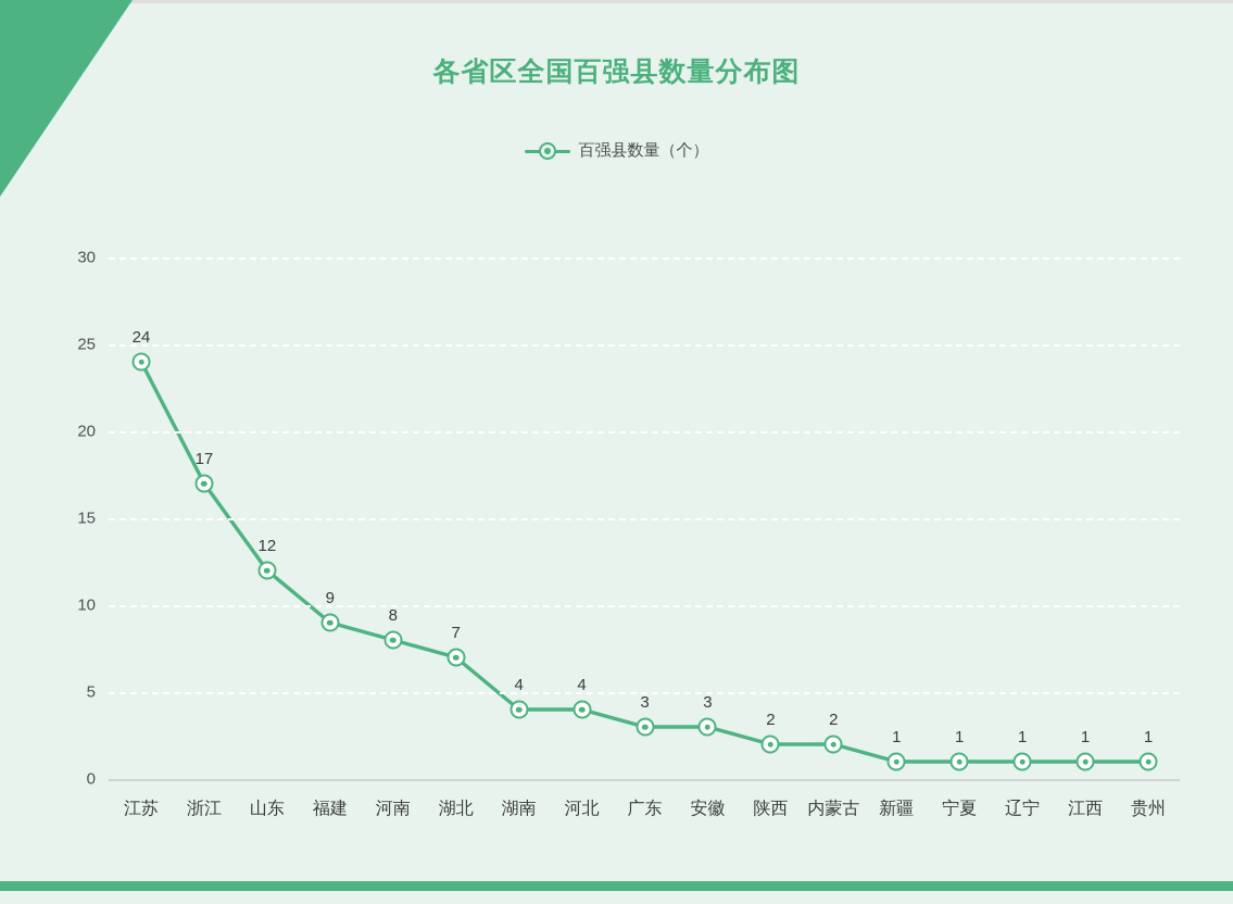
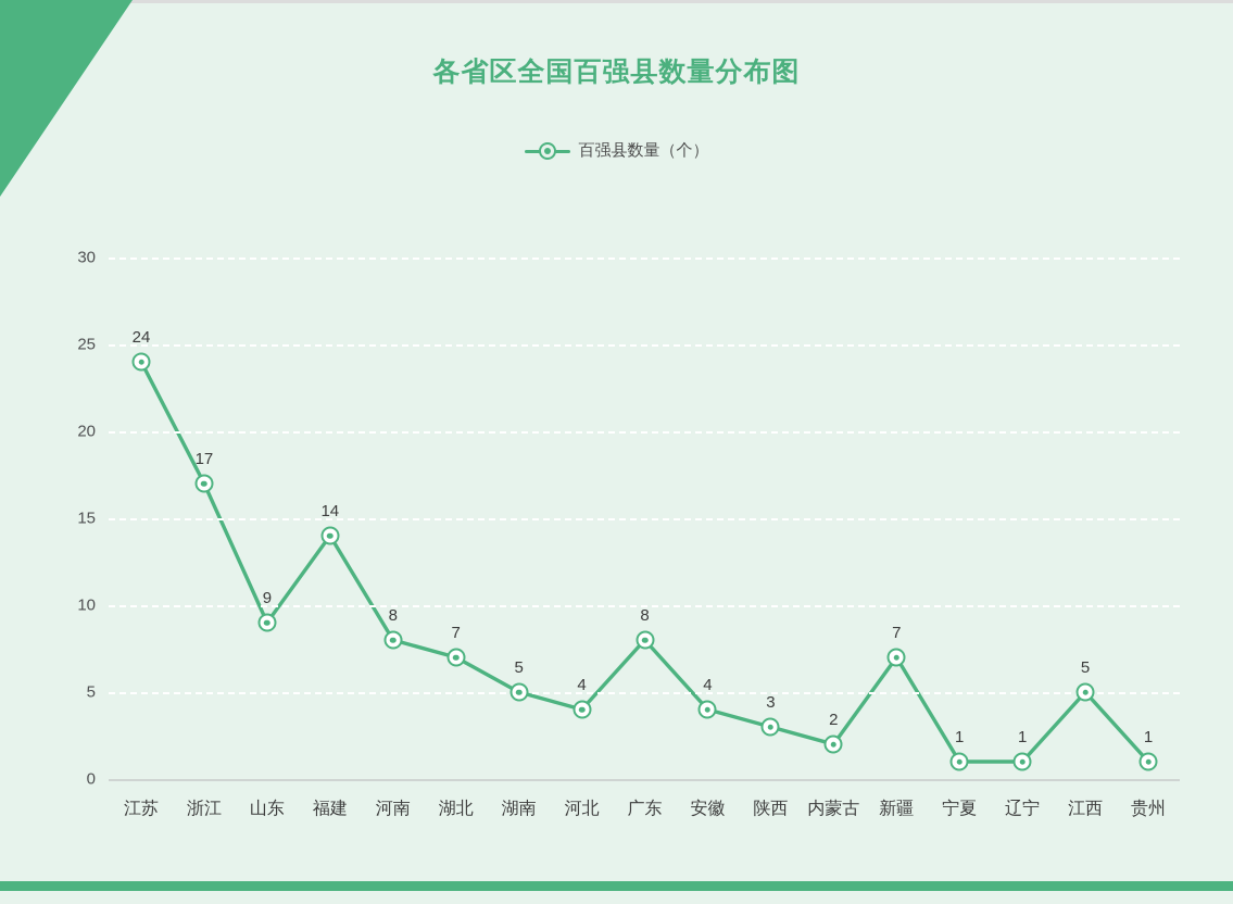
山东: 12 -> 9
福建: 9 -> 14
湖南: 4 -> 5
广东: 3 -> 8
安徽: 3 -> 4
陕西: 2 -> 3
新疆: 1 -> 7
江西: 1 -> 5
